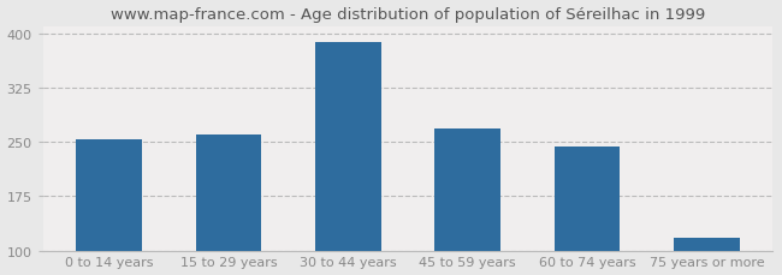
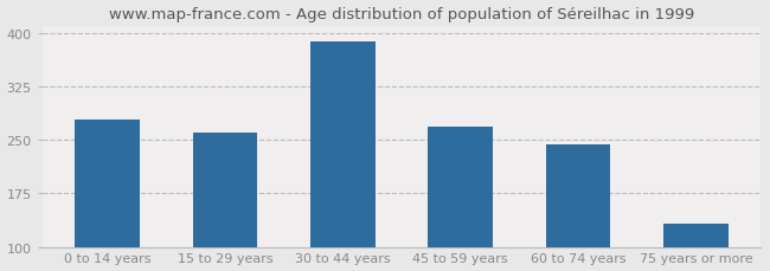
0 to 14 years: 254 -> 278
75 years or more: 118 -> 133
